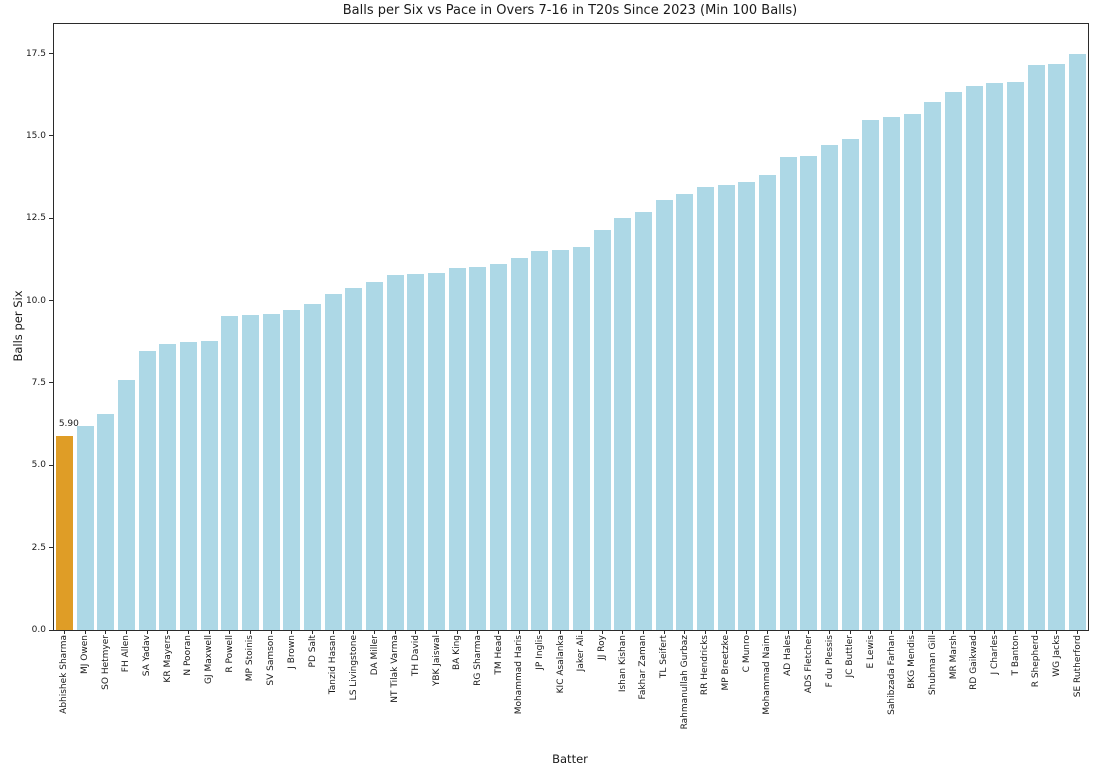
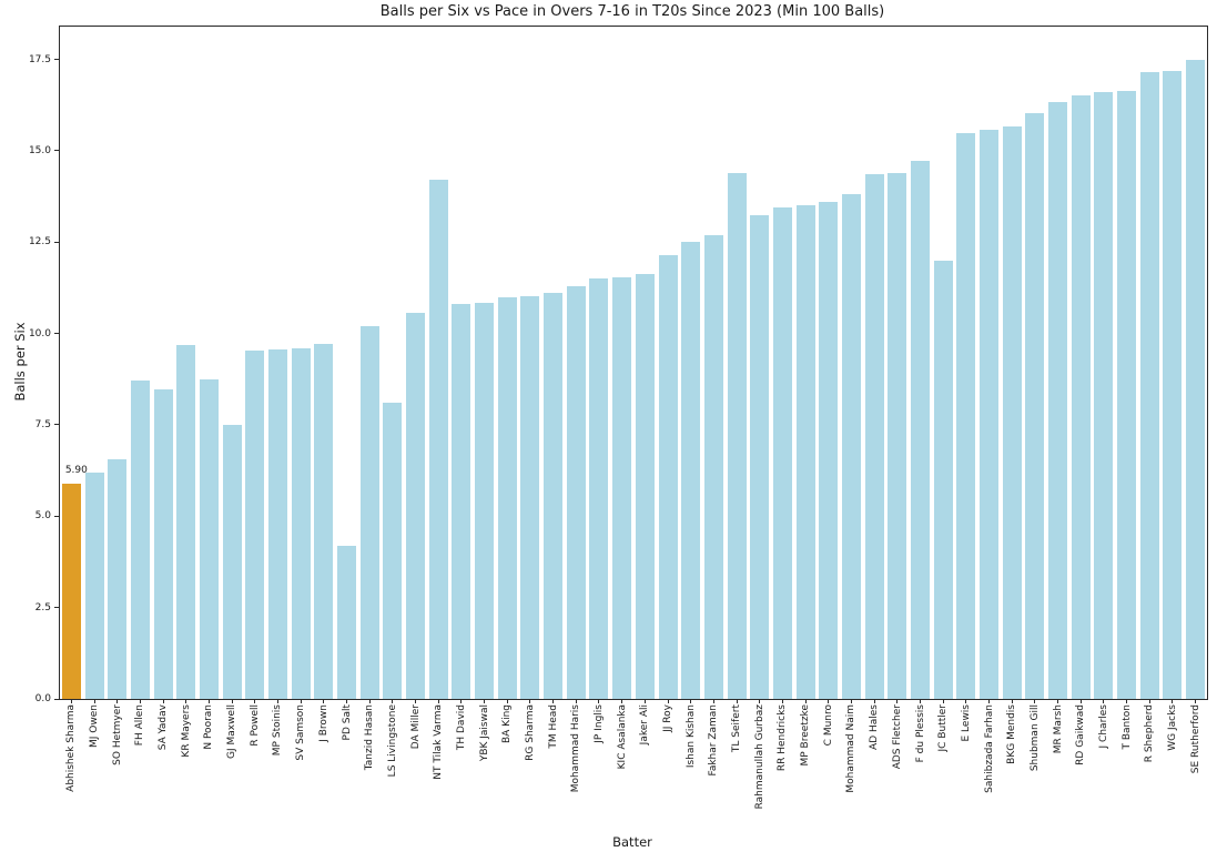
FH Allen: 7.6 -> 8.7
KR Mayers: 8.7 -> 9.7
GJ Maxwell: 8.8 -> 7.5
PD Salt: 9.9 -> 4.2
LS Livingstone: 10.4 -> 8.1
NT Tilak Varma: 10.8 -> 14.2
TL Seifert: 13.1 -> 14.4
JC Buttler: 14.9 -> 12.0
